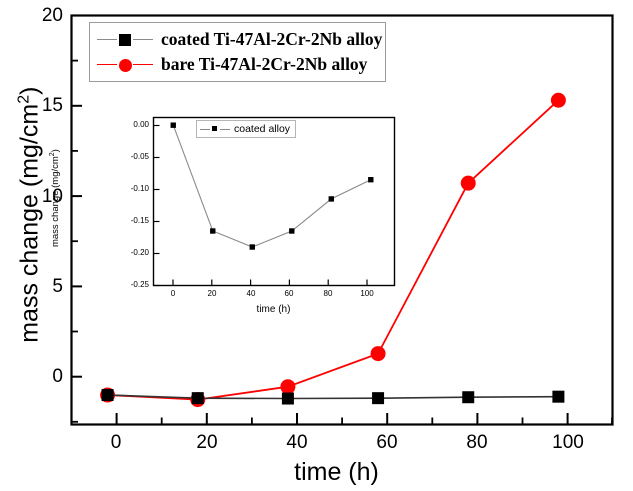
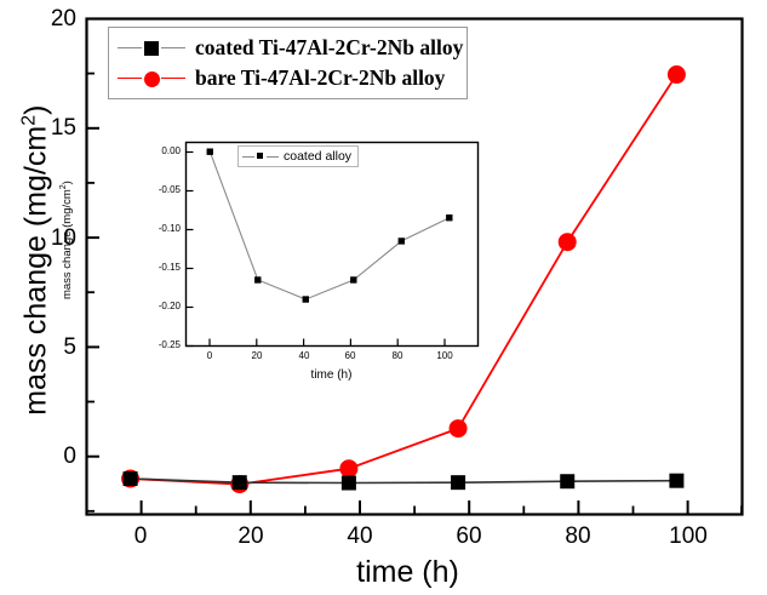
bare Ti-47Al-2Cr-2Nb alloy/80: 11,5 -> 10,6
bare Ti-47Al-2Cr-2Nb alloy/100: 16,0 -> 18,1
